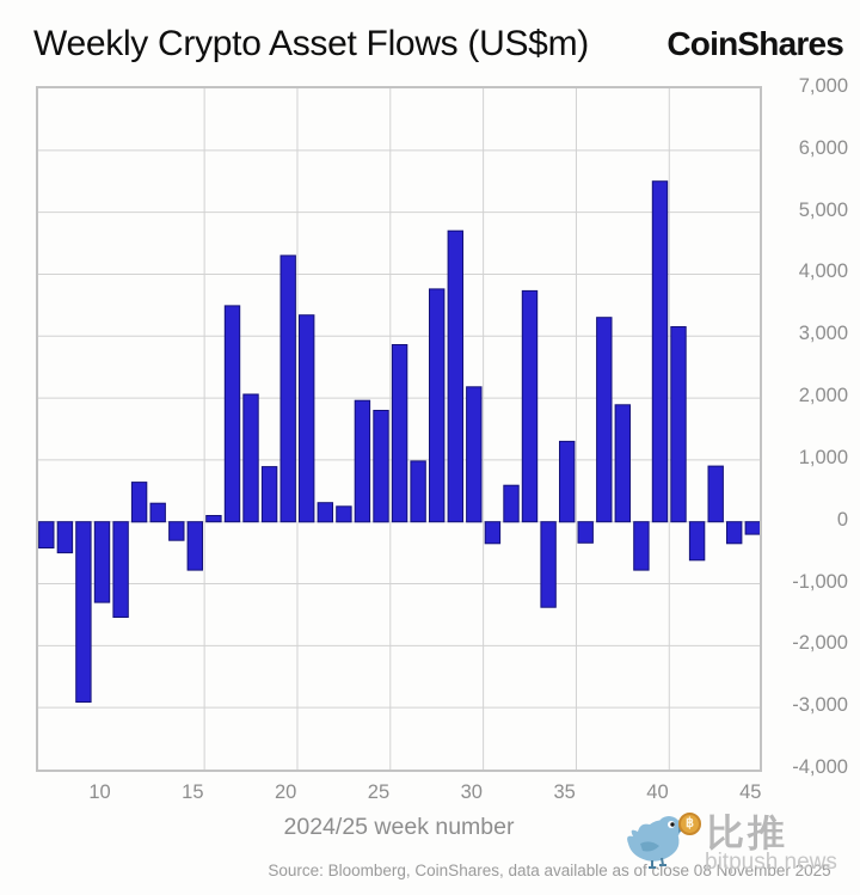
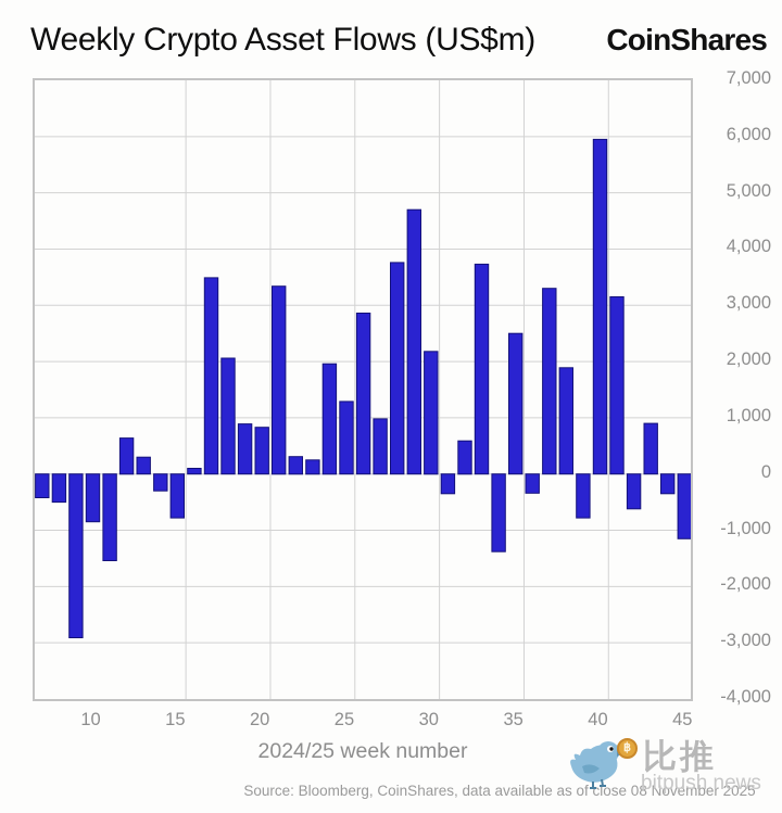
10: -1300 -> -800
20: 4300 -> 800
25: 1800 -> 1300
35: 1300 -> 2500
40: 5500 -> 6000
45: -200 -> -1200
